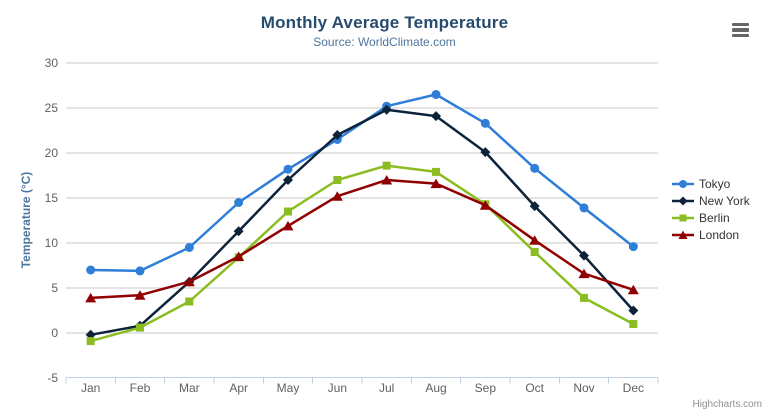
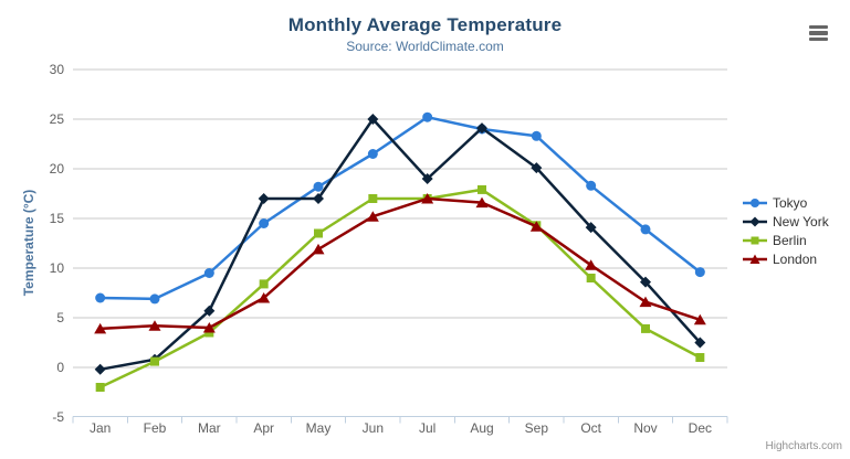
Berlin/Jan: -1 -> -2
London/Mar: 6 -> 4
New York/Apr: 11 -> 17
London/Apr: 8 -> 7
New York/Jun: 22 -> 25
New York/Jul: 25 -> 19
Berlin/Jul: 19 -> 17
Tokyo/Aug: 26 -> 24
